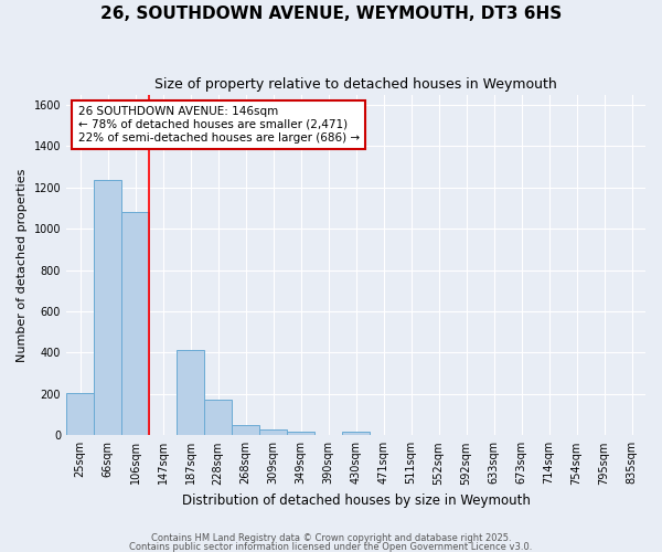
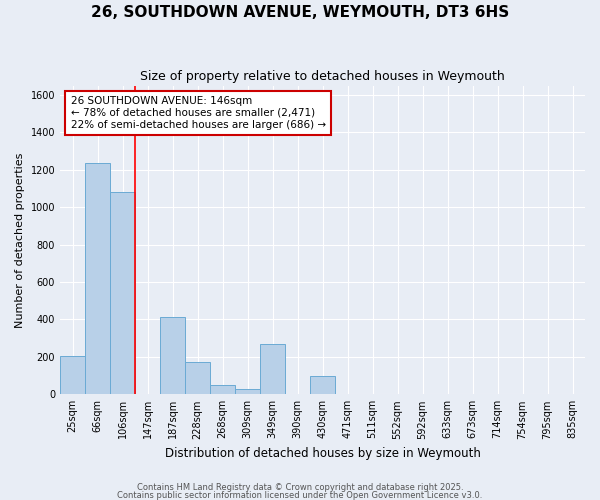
349sqm: 20 -> 270
430sqm: 20 -> 100
